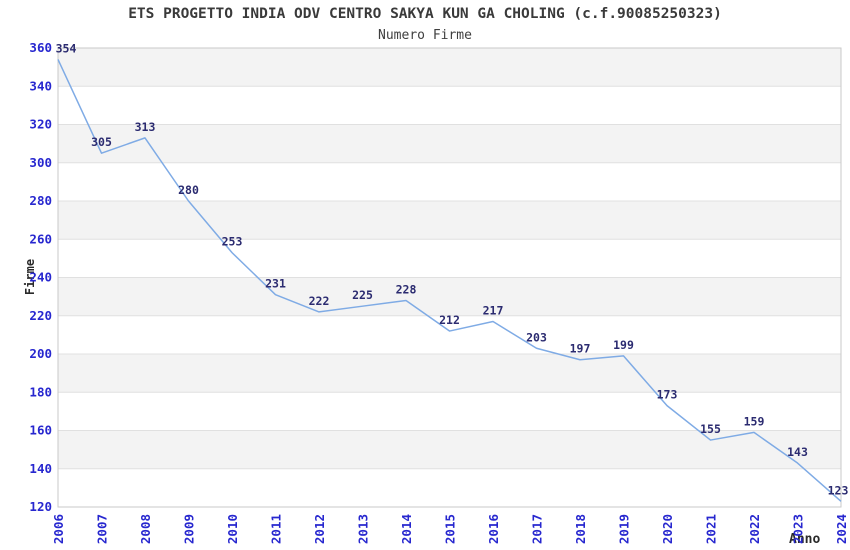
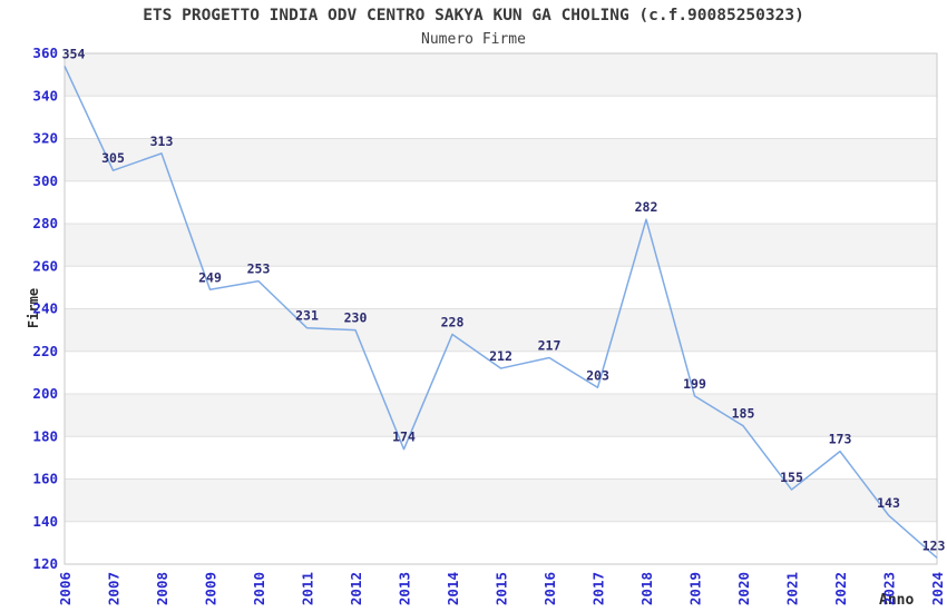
2009: 280 -> 249
2012: 222 -> 230
2013: 225 -> 174
2018: 197 -> 282
2020: 173 -> 185
2022: 159 -> 173
